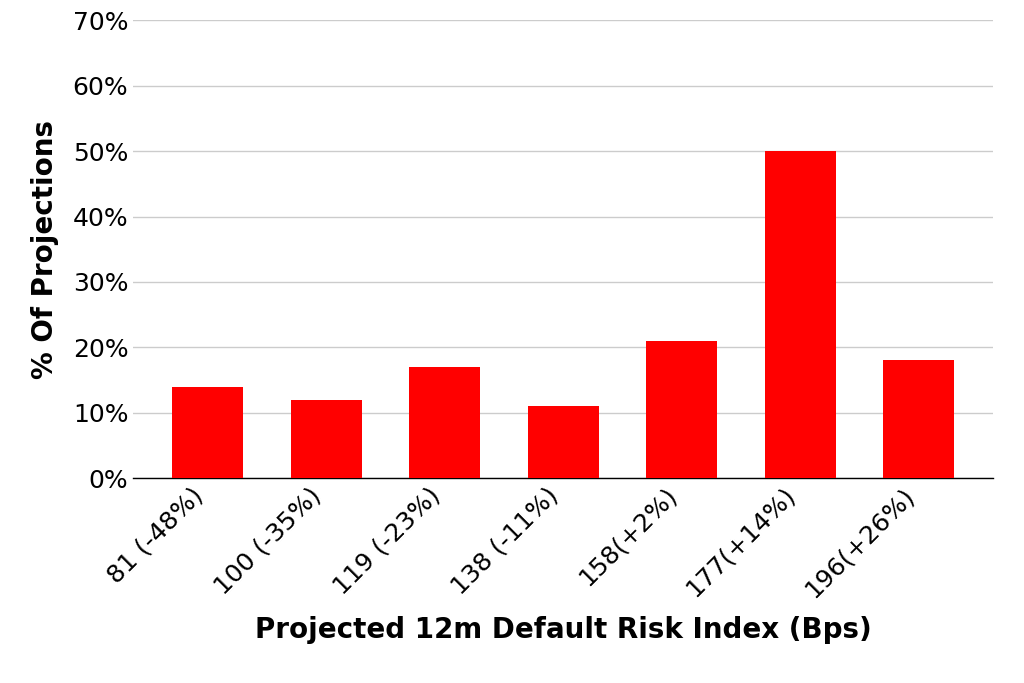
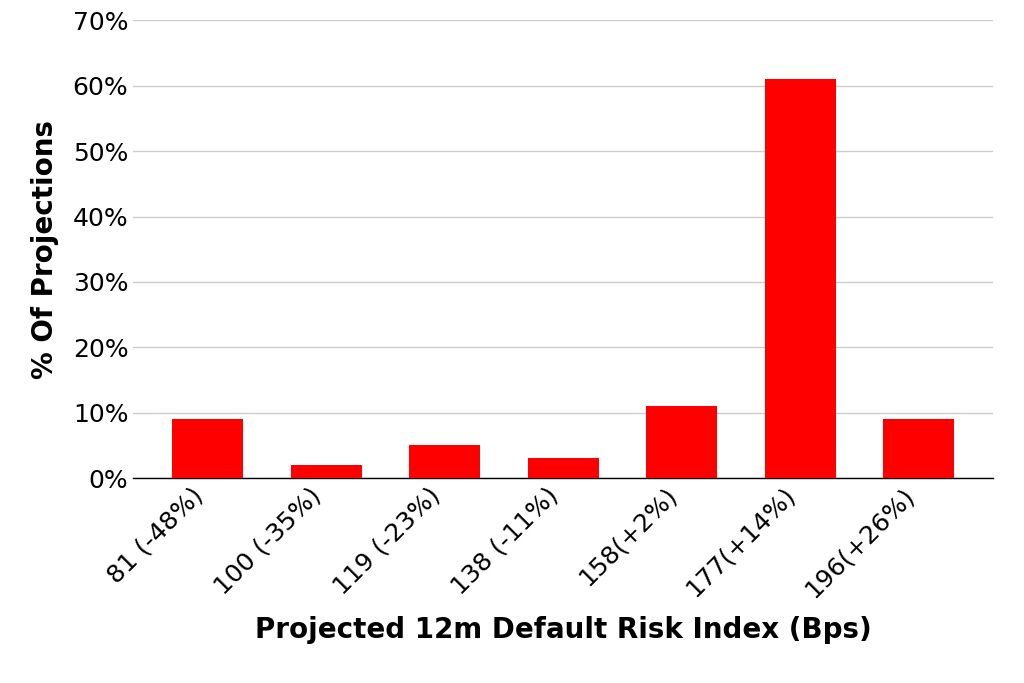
81 (-48%): 14% -> 9%
100 (-35%): 12% -> 2%
119 (-23%): 17% -> 5%
138 (-11%): 11% -> 3%
158(+2%): 21% -> 11%
177(+14%): 50% -> 61%
196(+26%): 18% -> 9%
